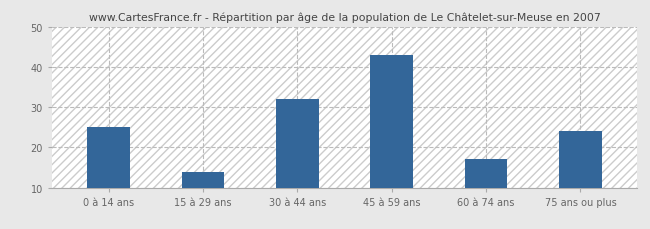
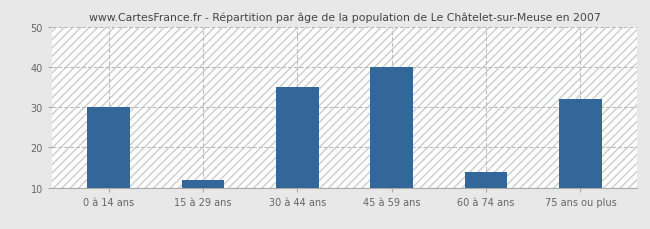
0 à 14 ans: 25 -> 30
15 à 29 ans: 14 -> 12
30 à 44 ans: 32 -> 35
45 à 59 ans: 43 -> 40
60 à 74 ans: 17 -> 14
75 ans ou plus: 24 -> 32
